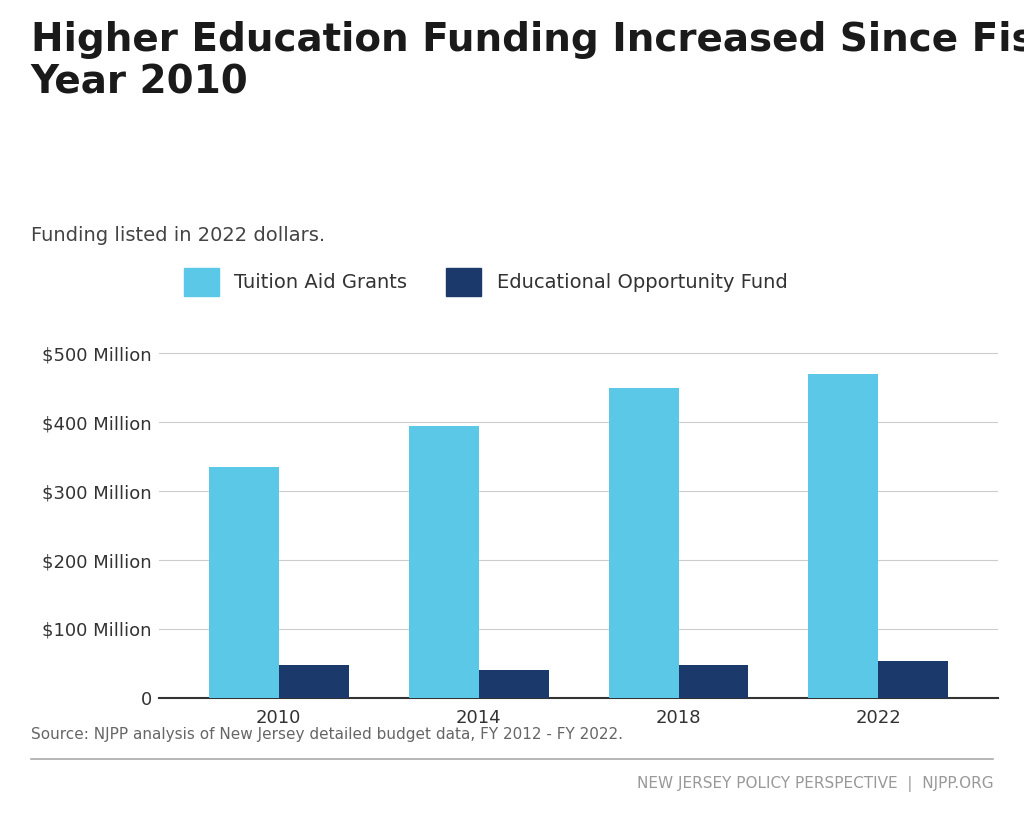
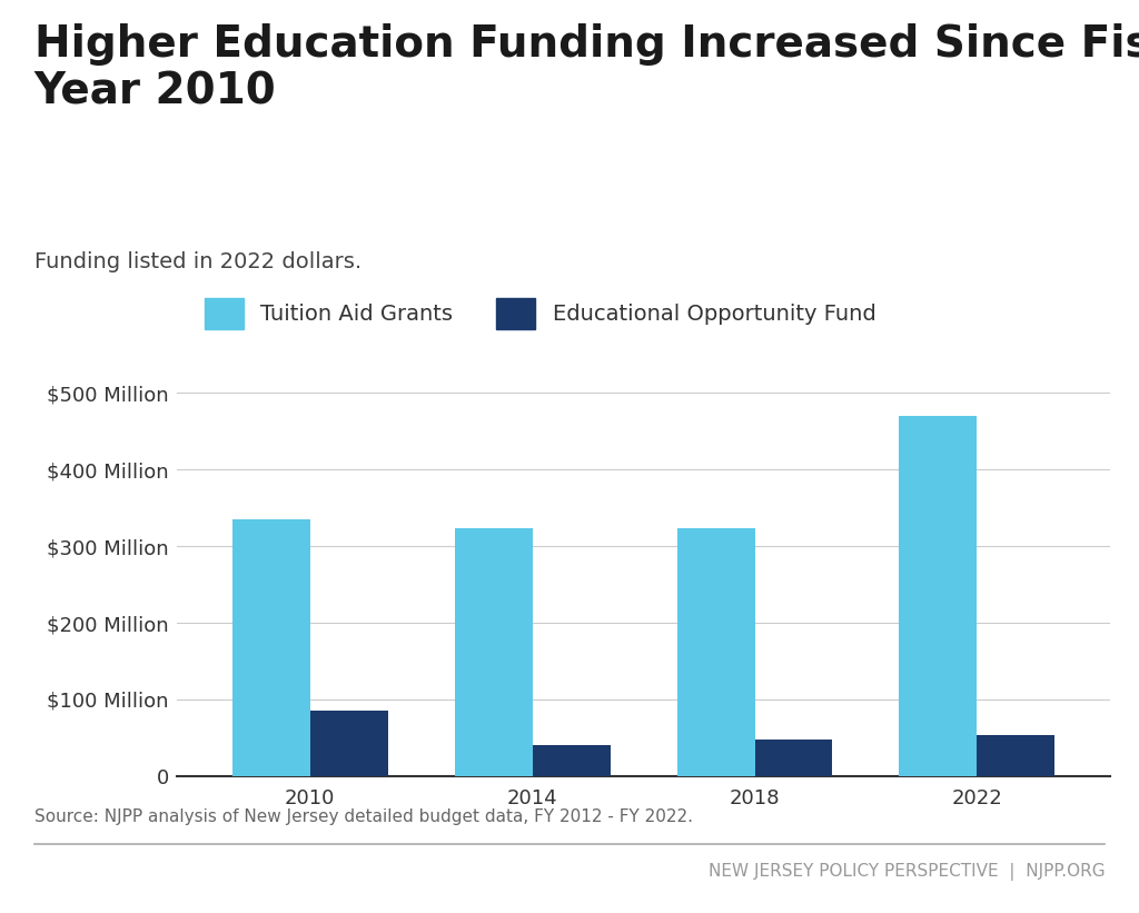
Educational Opportunity Fund/2010: $48 Million -> $86 Million
Tuition Aid Grants/2014: $395 Million -> $324 Million
Tuition Aid Grants/2018: $450 Million -> $324 Million
